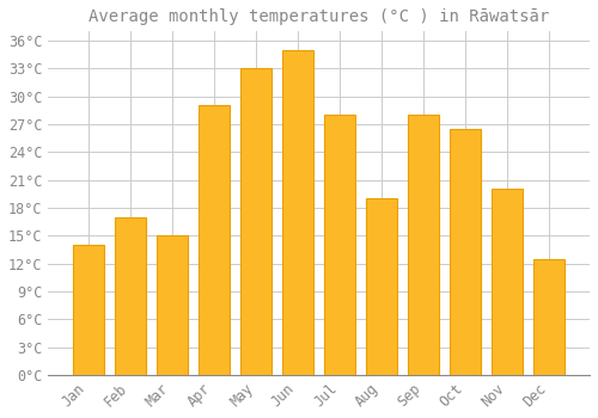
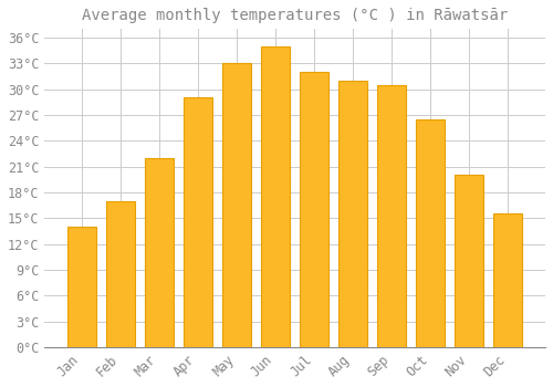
Mar: 15.0°C -> 22.0°C
Jul: 28.0°C -> 32.0°C
Aug: 19.0°C -> 31.0°C
Sep: 28.0°C -> 30.5°C
Dec: 12.4°C -> 15.5°C
